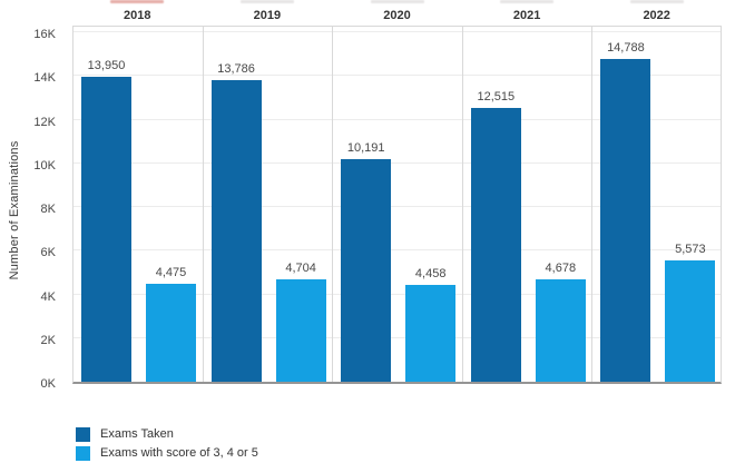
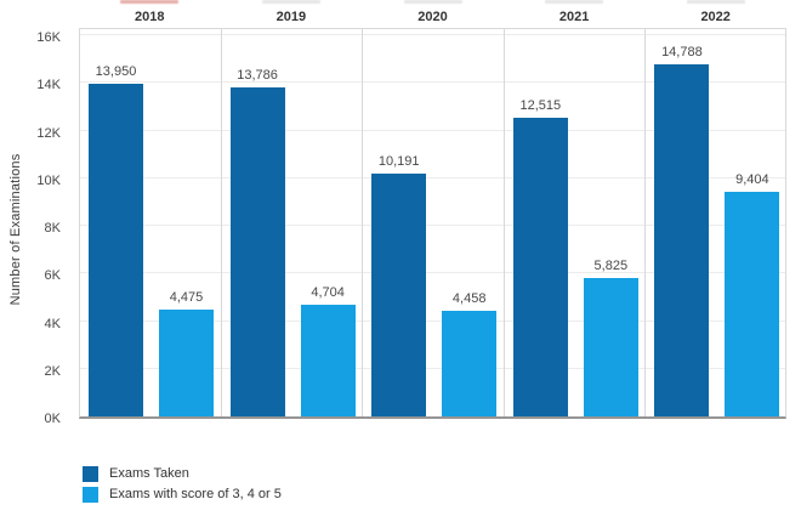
Exams with score of 3, 4 or 5/2021: 4,678 -> 5,825
Exams with score of 3, 4 or 5/2022: 5,573 -> 9,404
